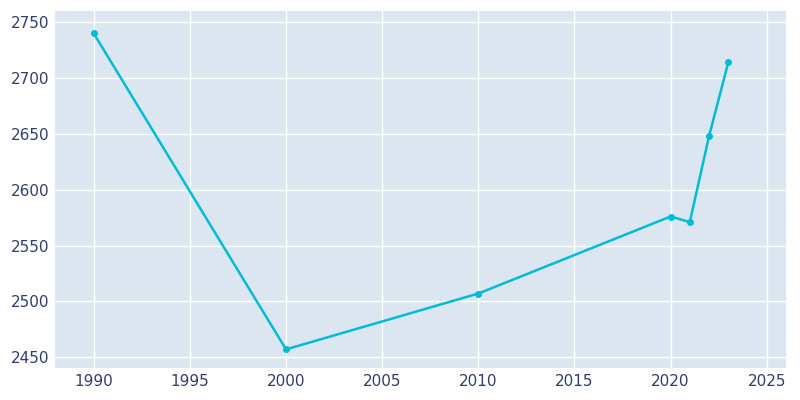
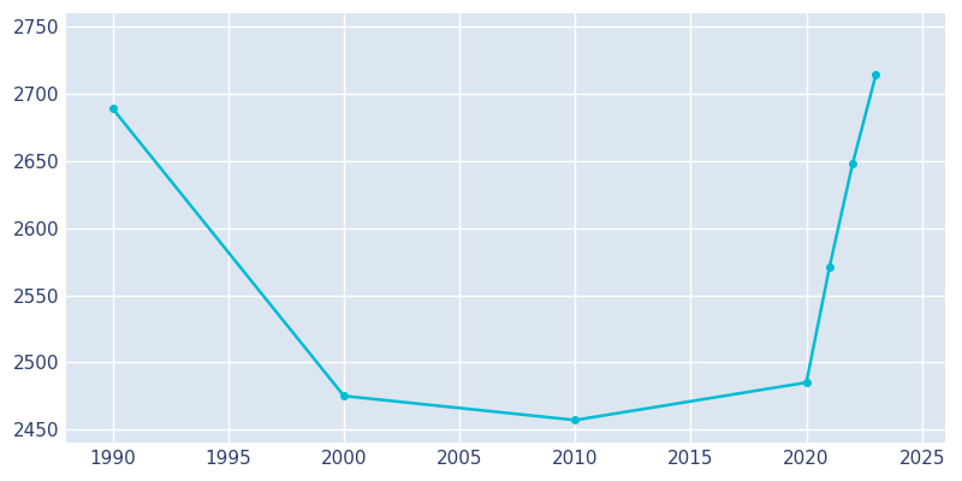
1990: 2740 -> 2689
2000: 2457 -> 2475
2010: 2507 -> 2457
2020: 2576 -> 2485
